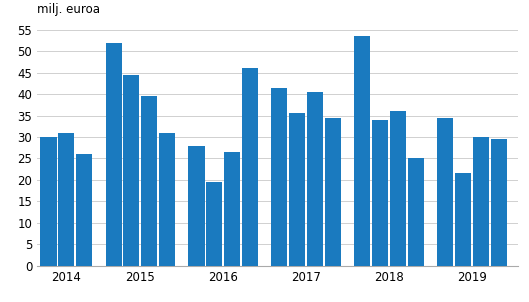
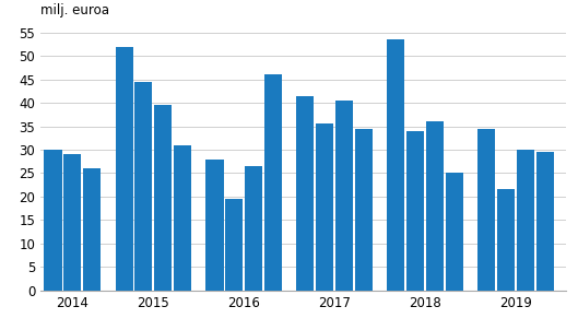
2014: 31.0 -> 29.0
